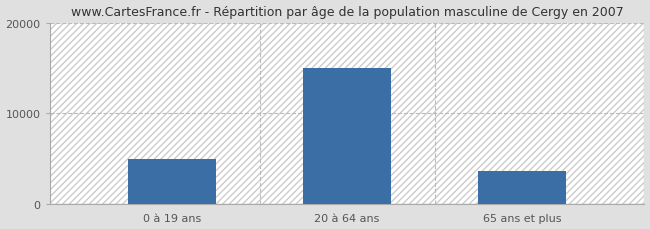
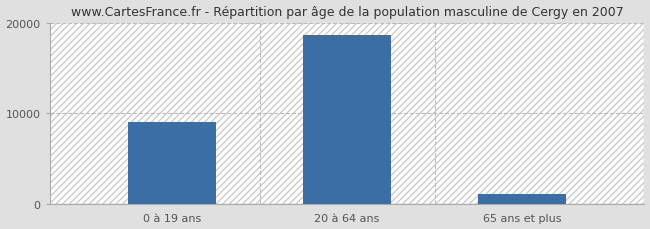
0 à 19 ans: 5000 -> 9000
20 à 64 ans: 15000 -> 18700
65 ans et plus: 3600 -> 1100
